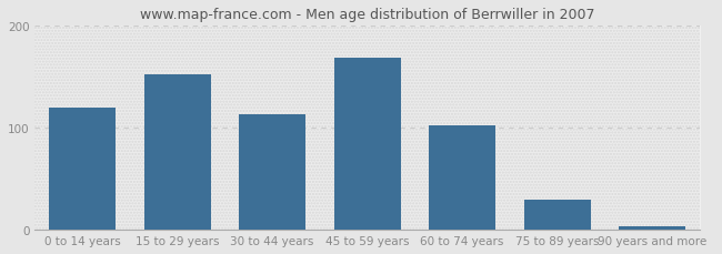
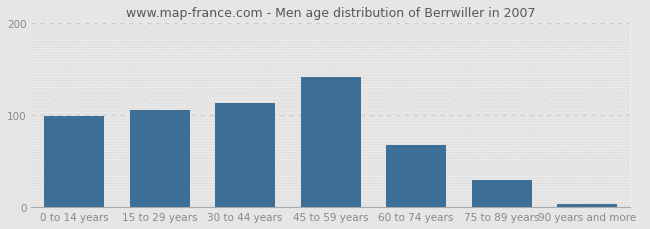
0 to 14 years: 120 -> 99
15 to 29 years: 152 -> 105
45 to 59 years: 168 -> 141
60 to 74 years: 102 -> 67
